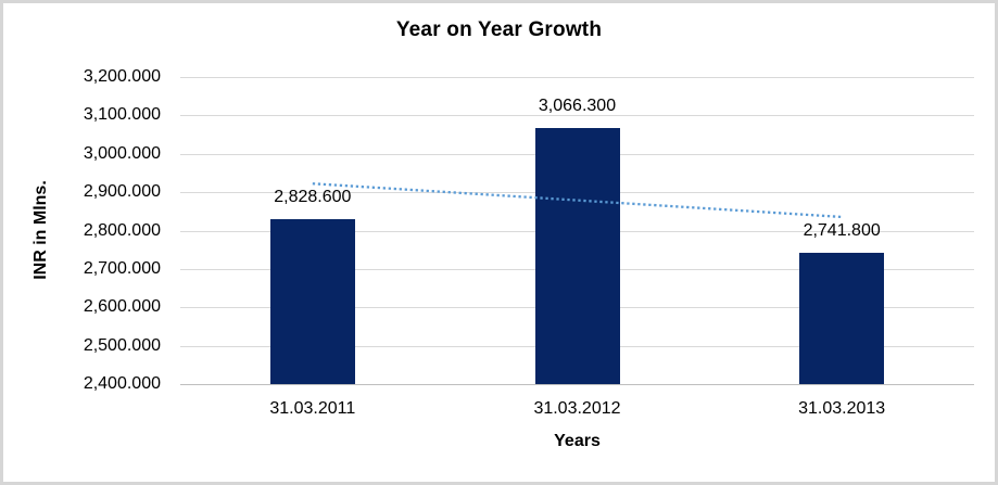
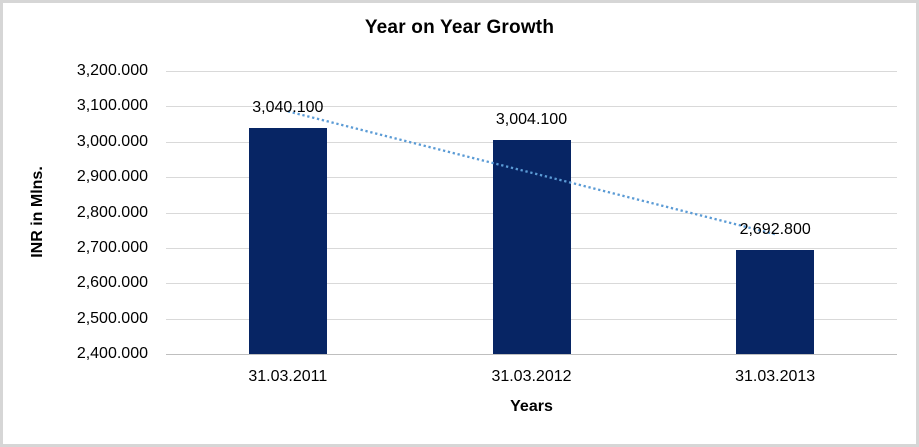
31.03.2011: 2,828.600 -> 3,040.100
31.03.2012: 3,066.300 -> 3,004.100
31.03.2013: 2,741.800 -> 2,692.800
